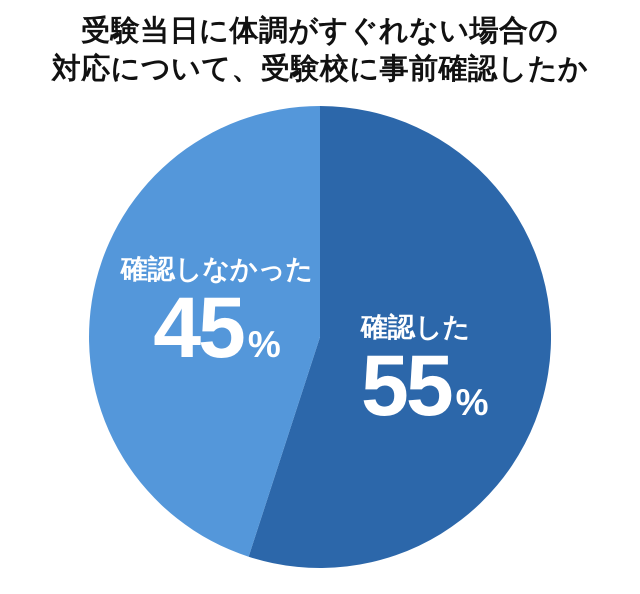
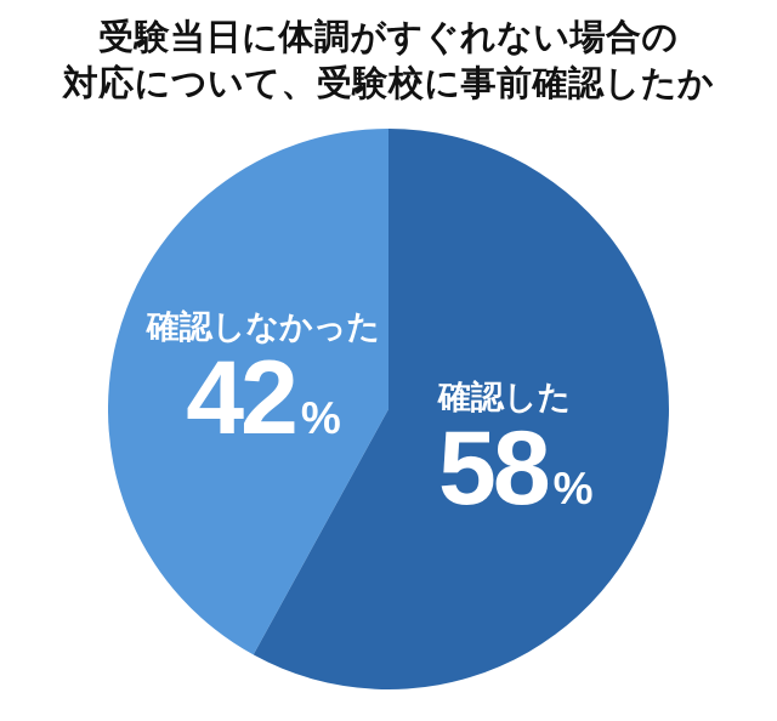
確認した: 55 -> 58
確認しなかった: 45 -> 42
